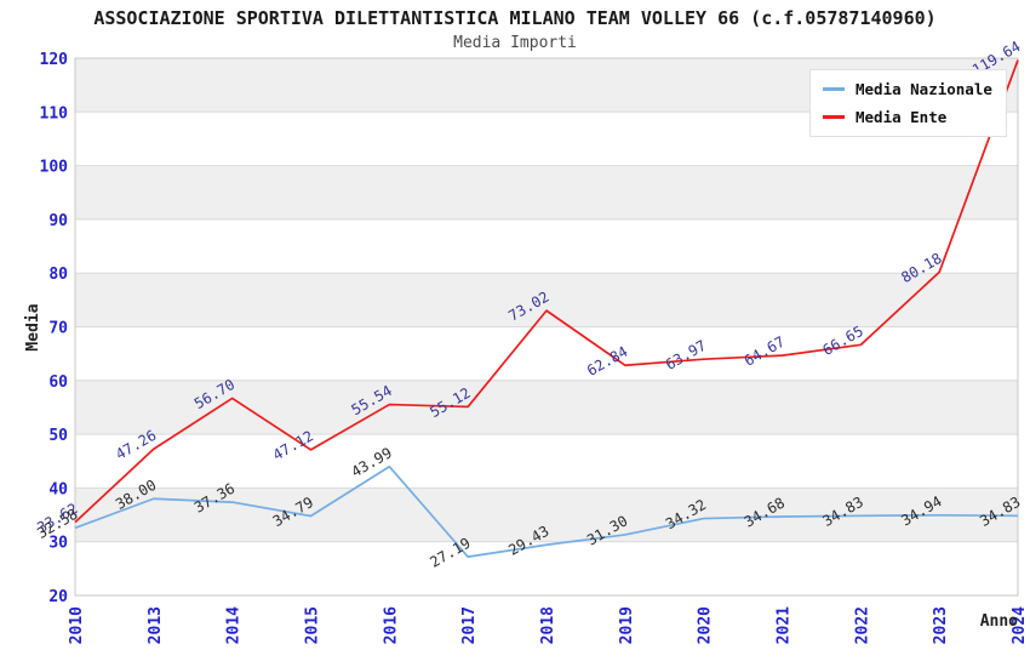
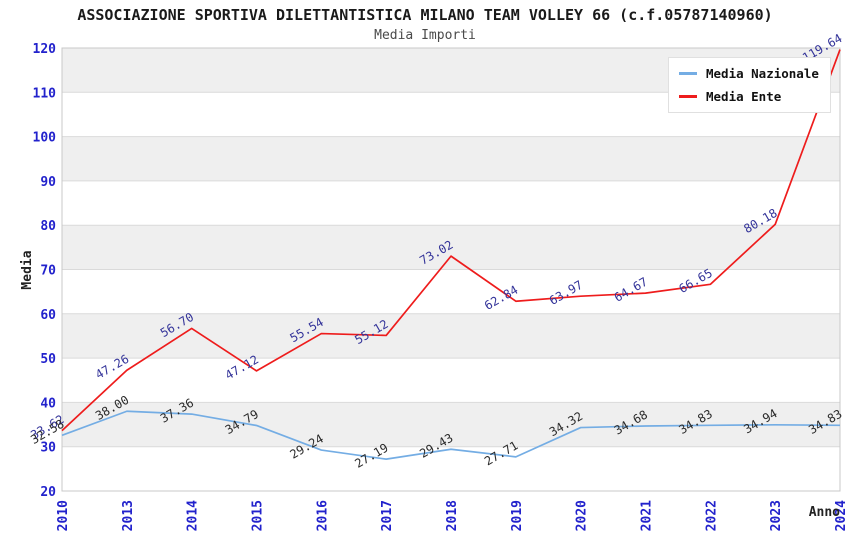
Media Nazionale/2016: 43.99 -> 29.24
Media Nazionale/2019: 31.30 -> 27.71
